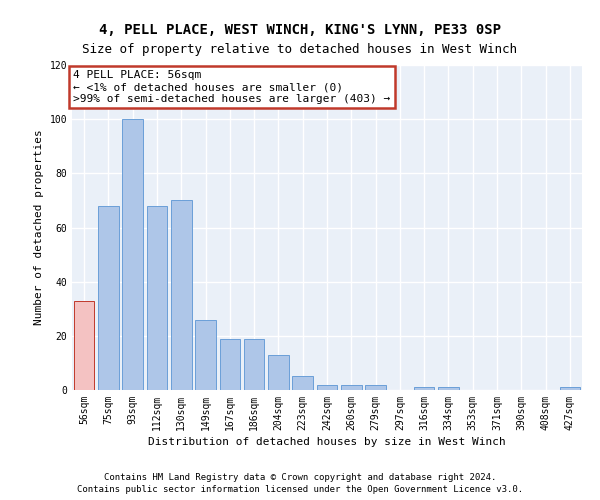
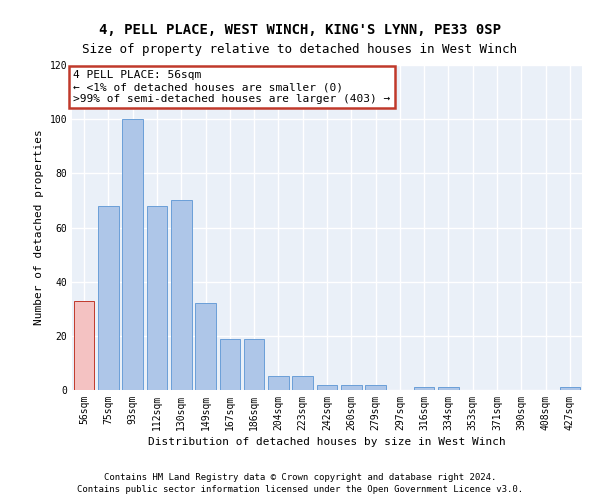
149sqm: 26 -> 32
204sqm: 13 -> 5
